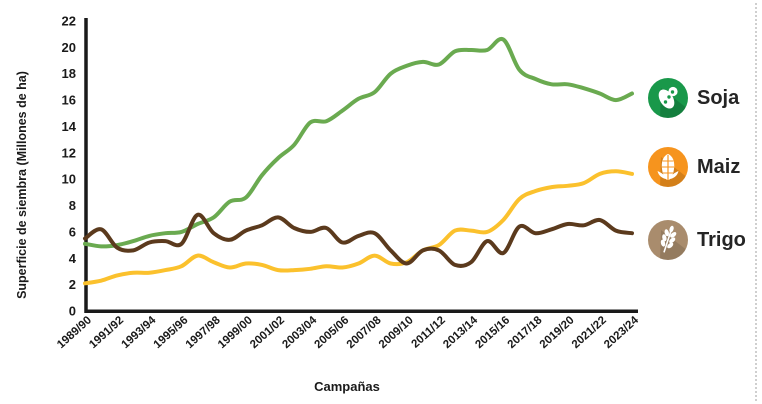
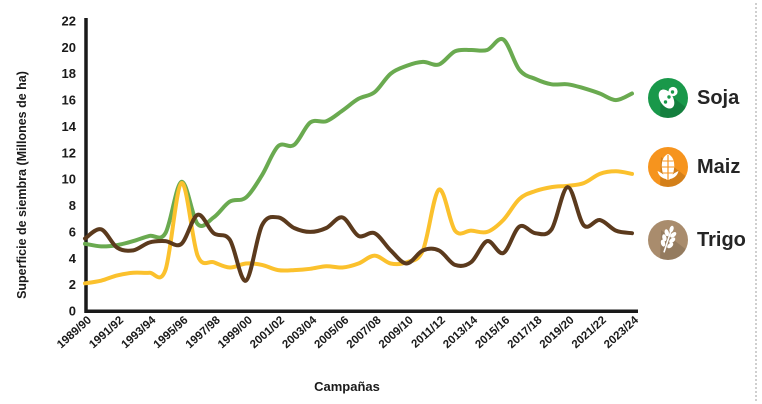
Soja/1995/96: 6.0 -> 9.8
Maiz/1995/96: 3.4 -> 9.7
Trigo/1999/00: 6.1 -> 2.3
Soja/2001/02: 11.6 -> 12.5
Trigo/2005/06: 5.2 -> 7.1
Maiz/2011/12: 5.0 -> 9.2
Trigo/2019/20: 6.6 -> 9.4
